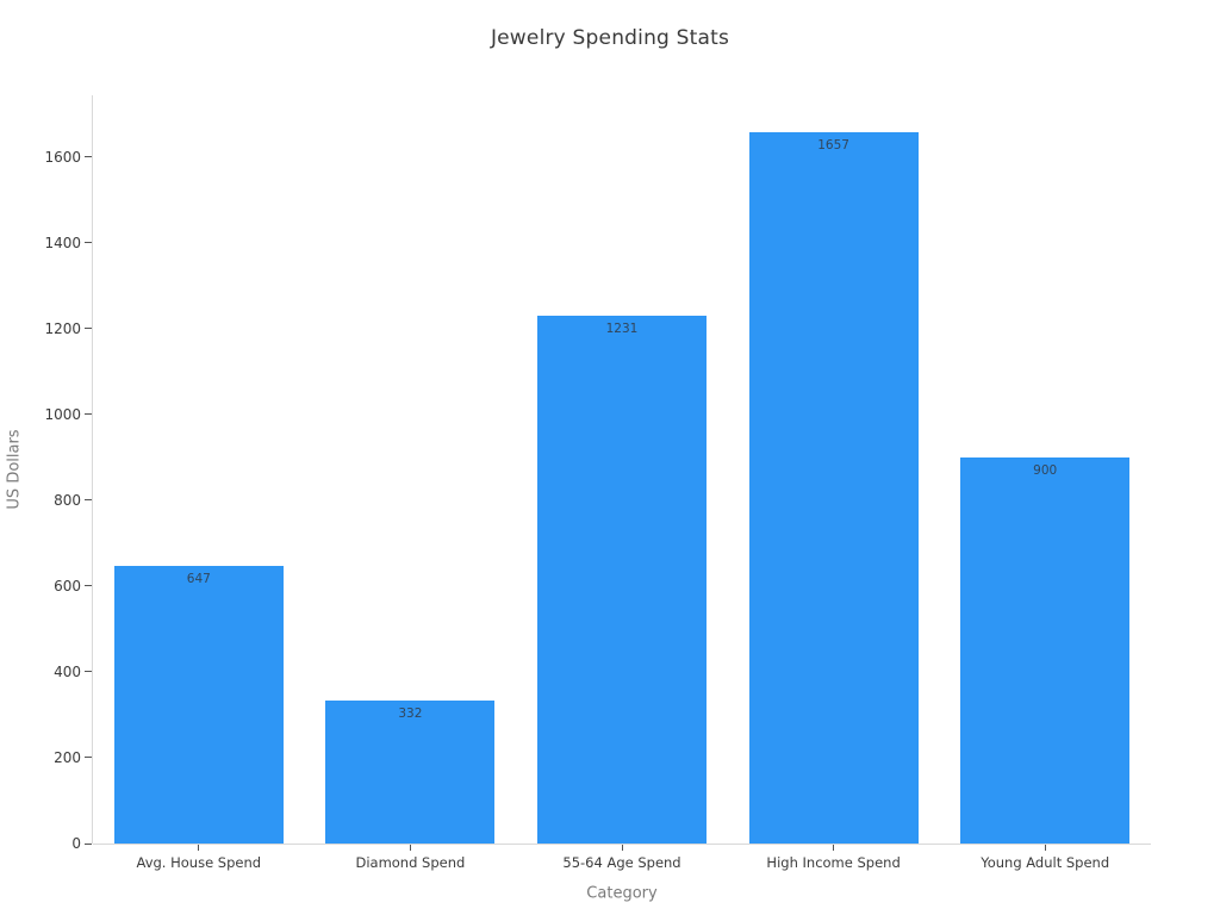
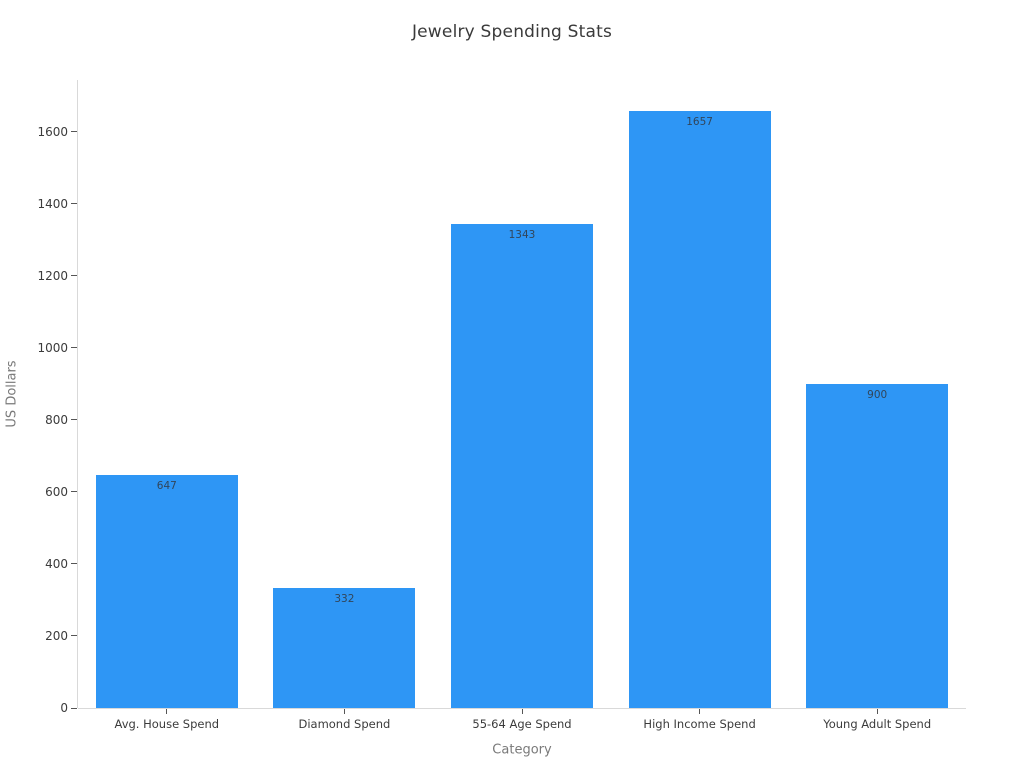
55-64 Age Spend: 1231 -> 1343
